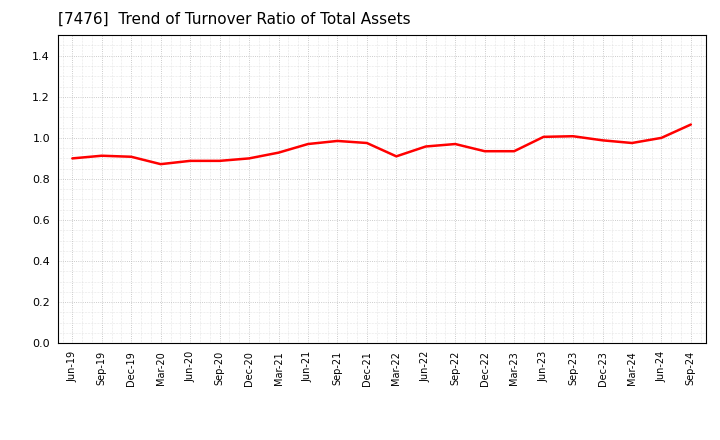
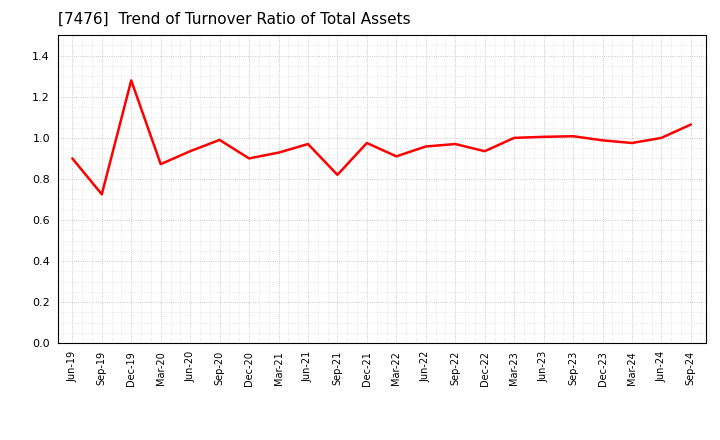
Sep-19: 0.913 -> 0.725
Dec-19: 0.908 -> 1.280
Jun-20: 0.888 -> 0.935
Sep-20: 0.888 -> 0.990
Sep-21: 0.985 -> 0.820
Mar-23: 0.935 -> 1.000
